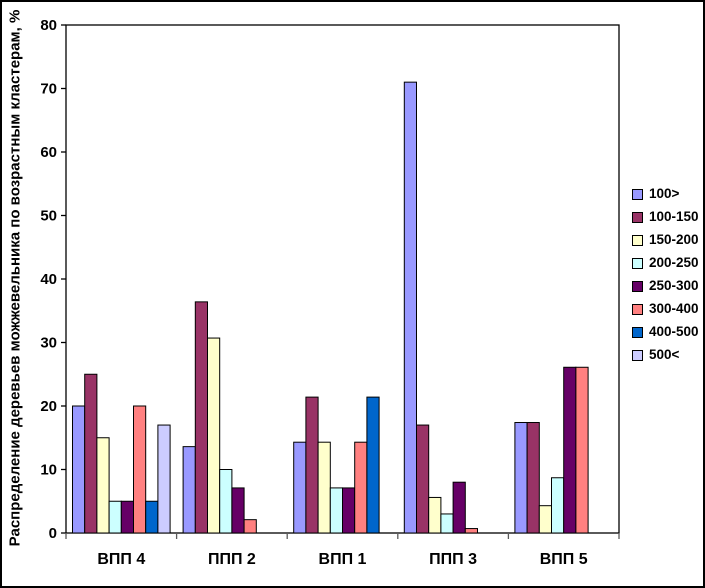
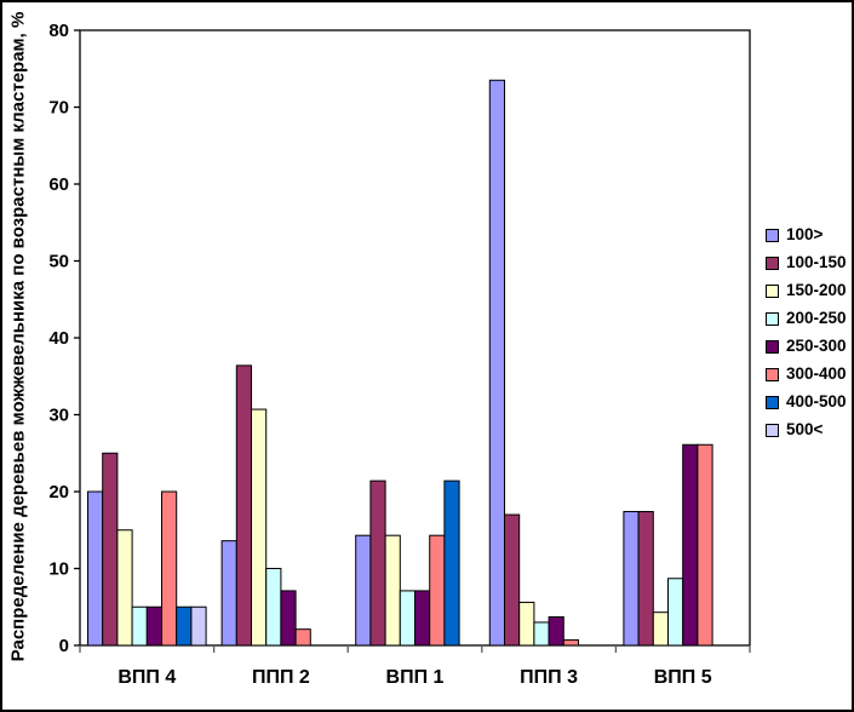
500</ВПП 4: 17 -> 5
100>/ППП 3: 71 -> 74
250-300/ППП 3: 8 -> 4
